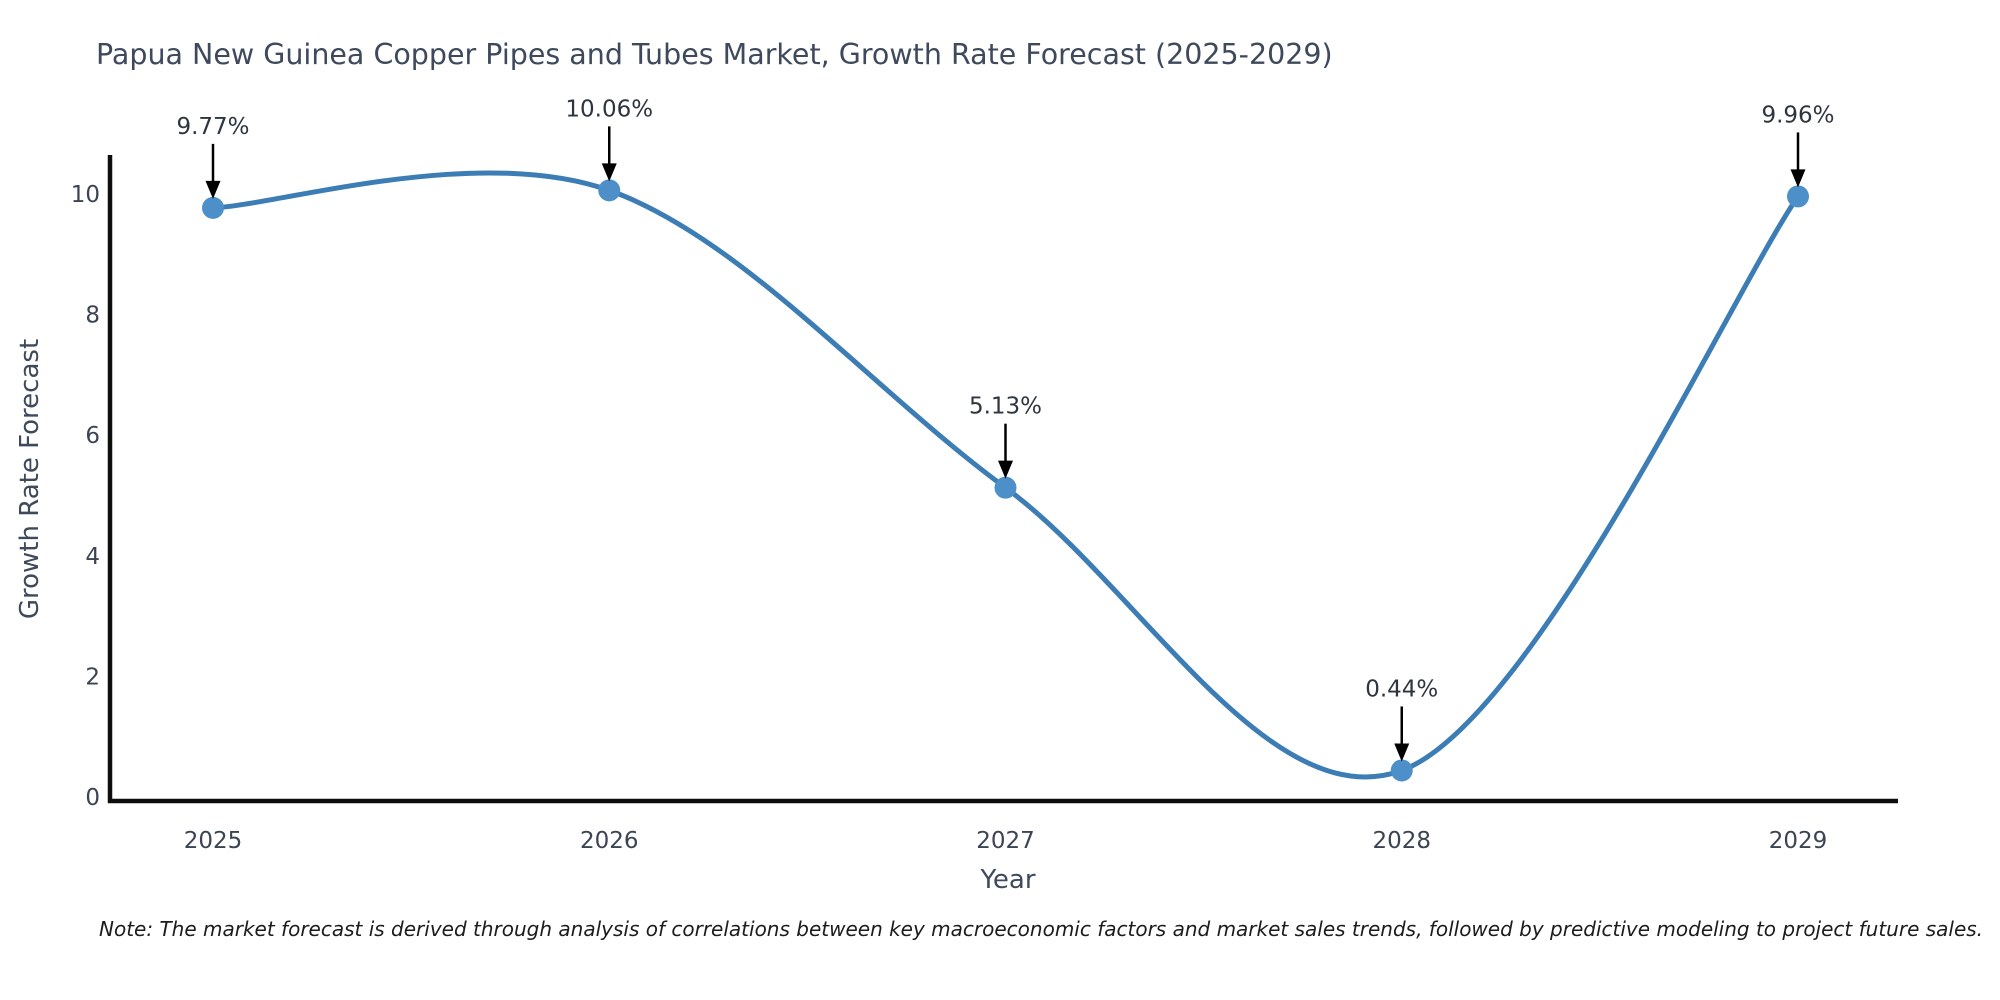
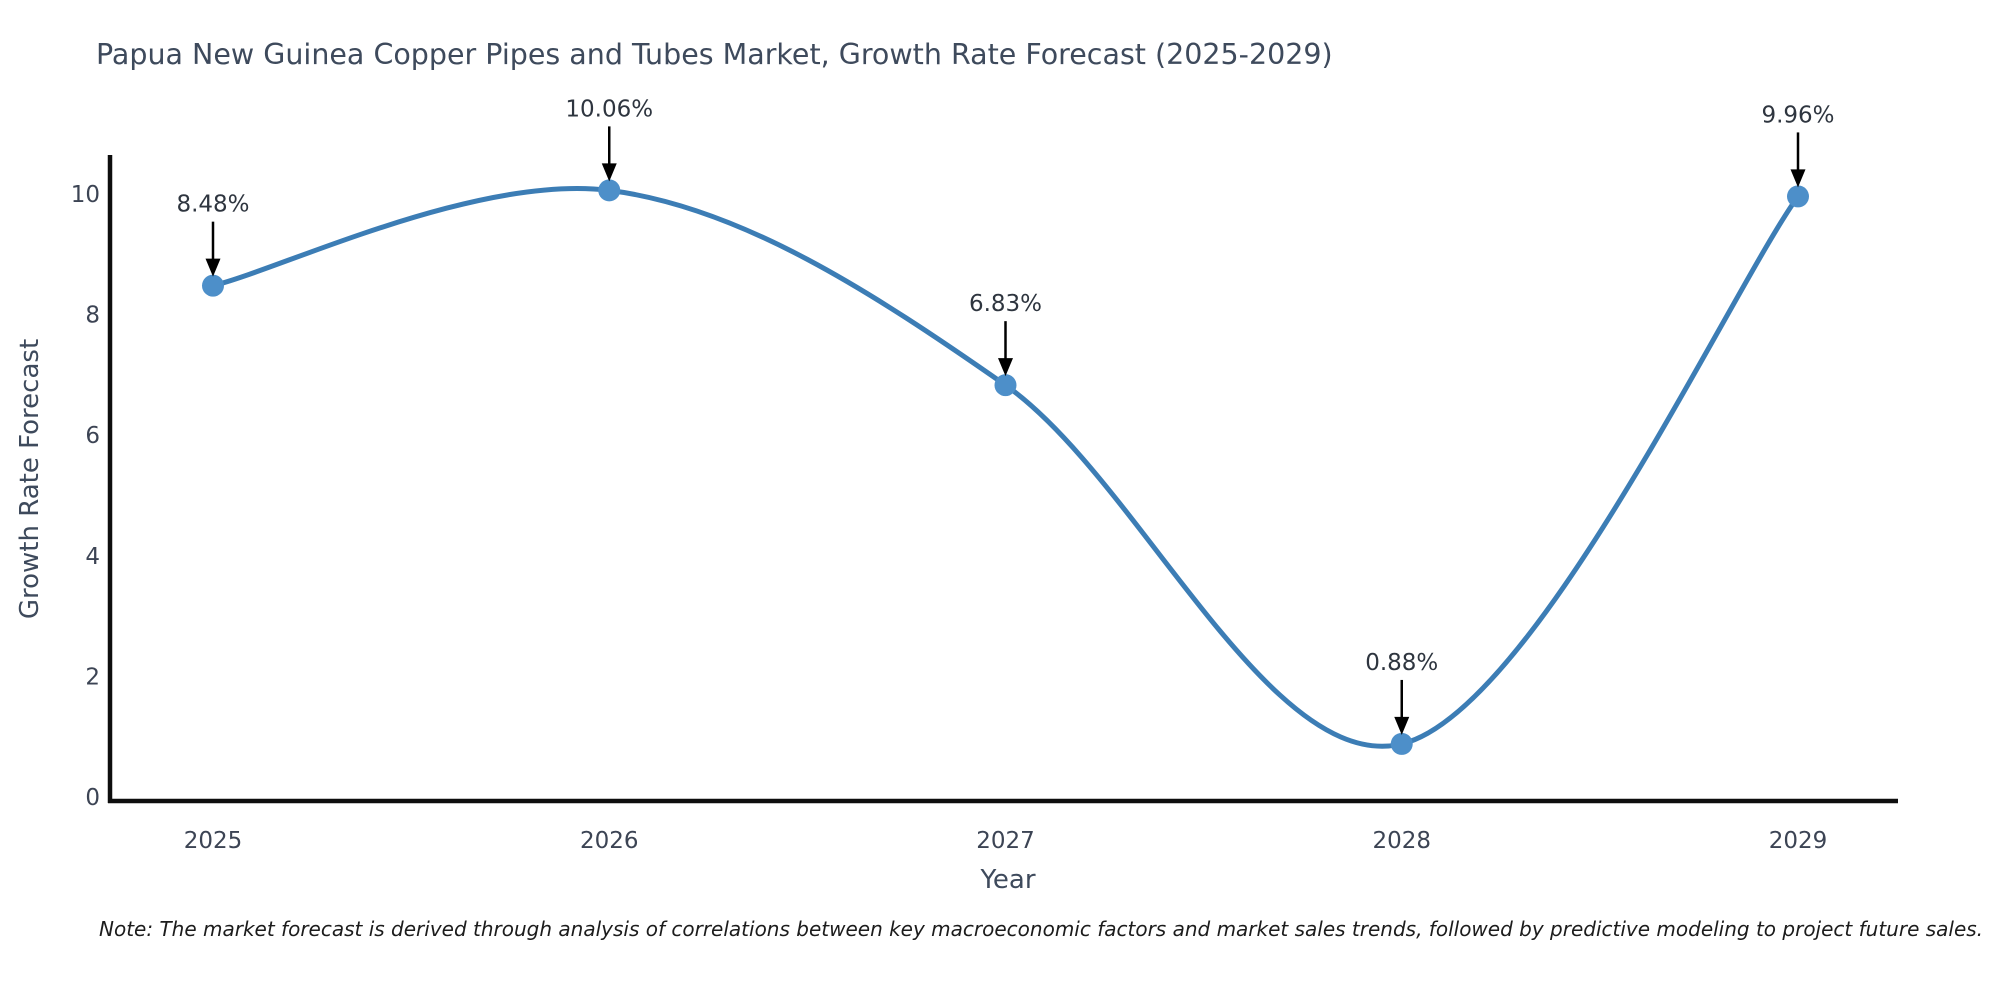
2025: 9.77% -> 8.48%
2027: 5.13% -> 6.83%
2028: 0.44% -> 0.88%
